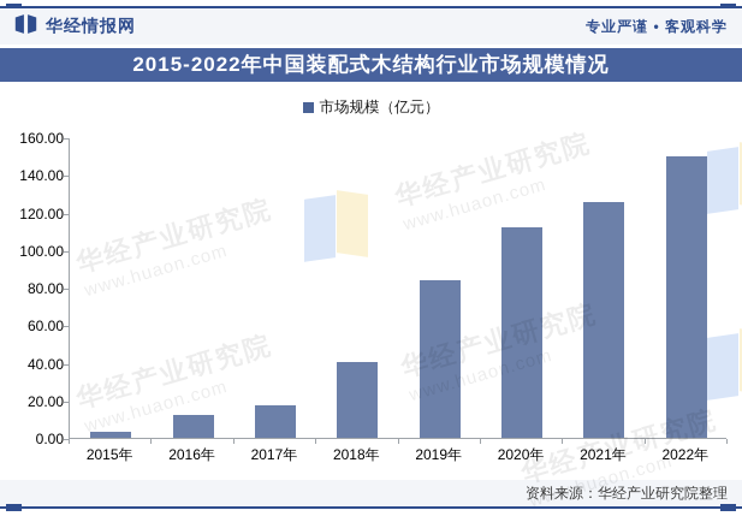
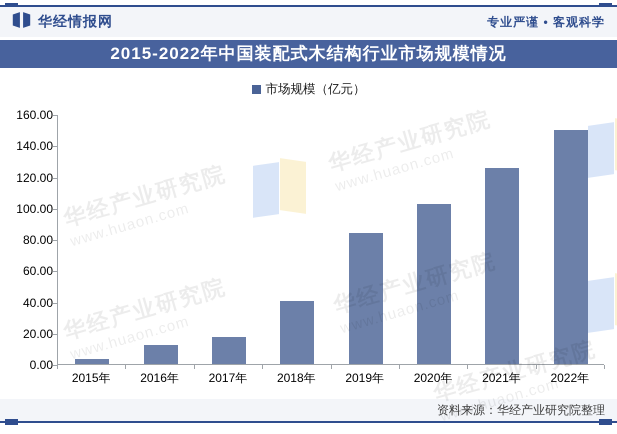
2020年: 112 -> 103
